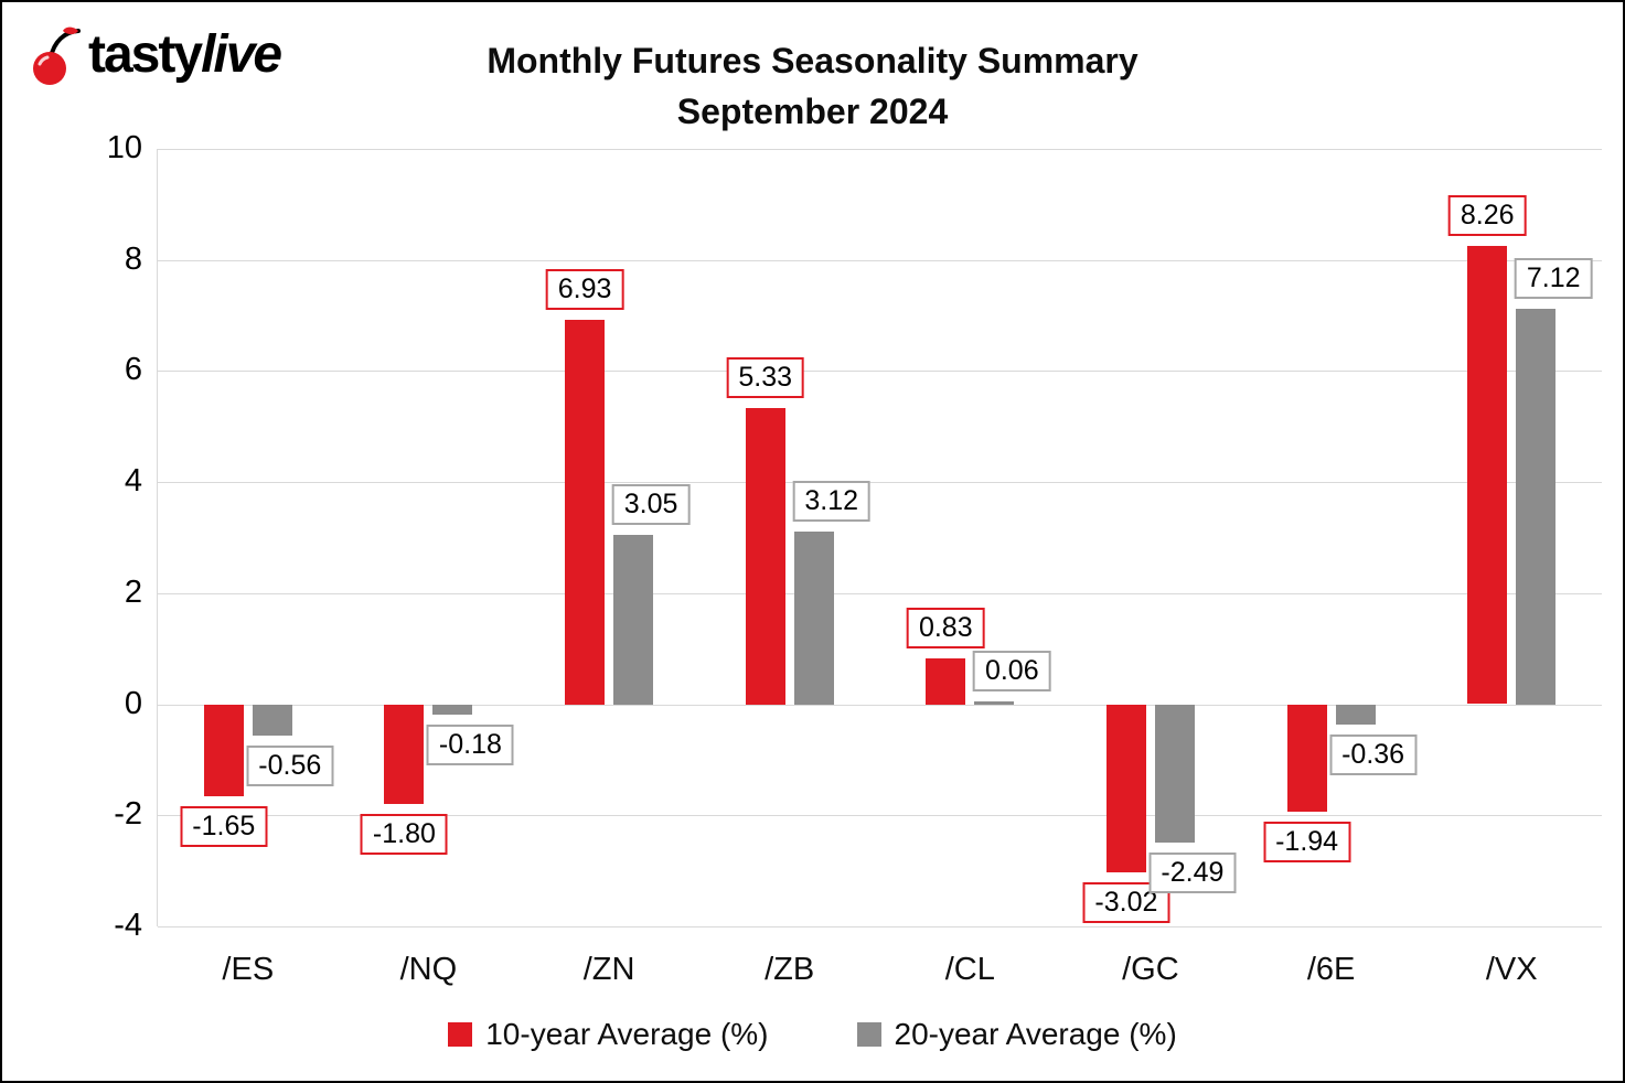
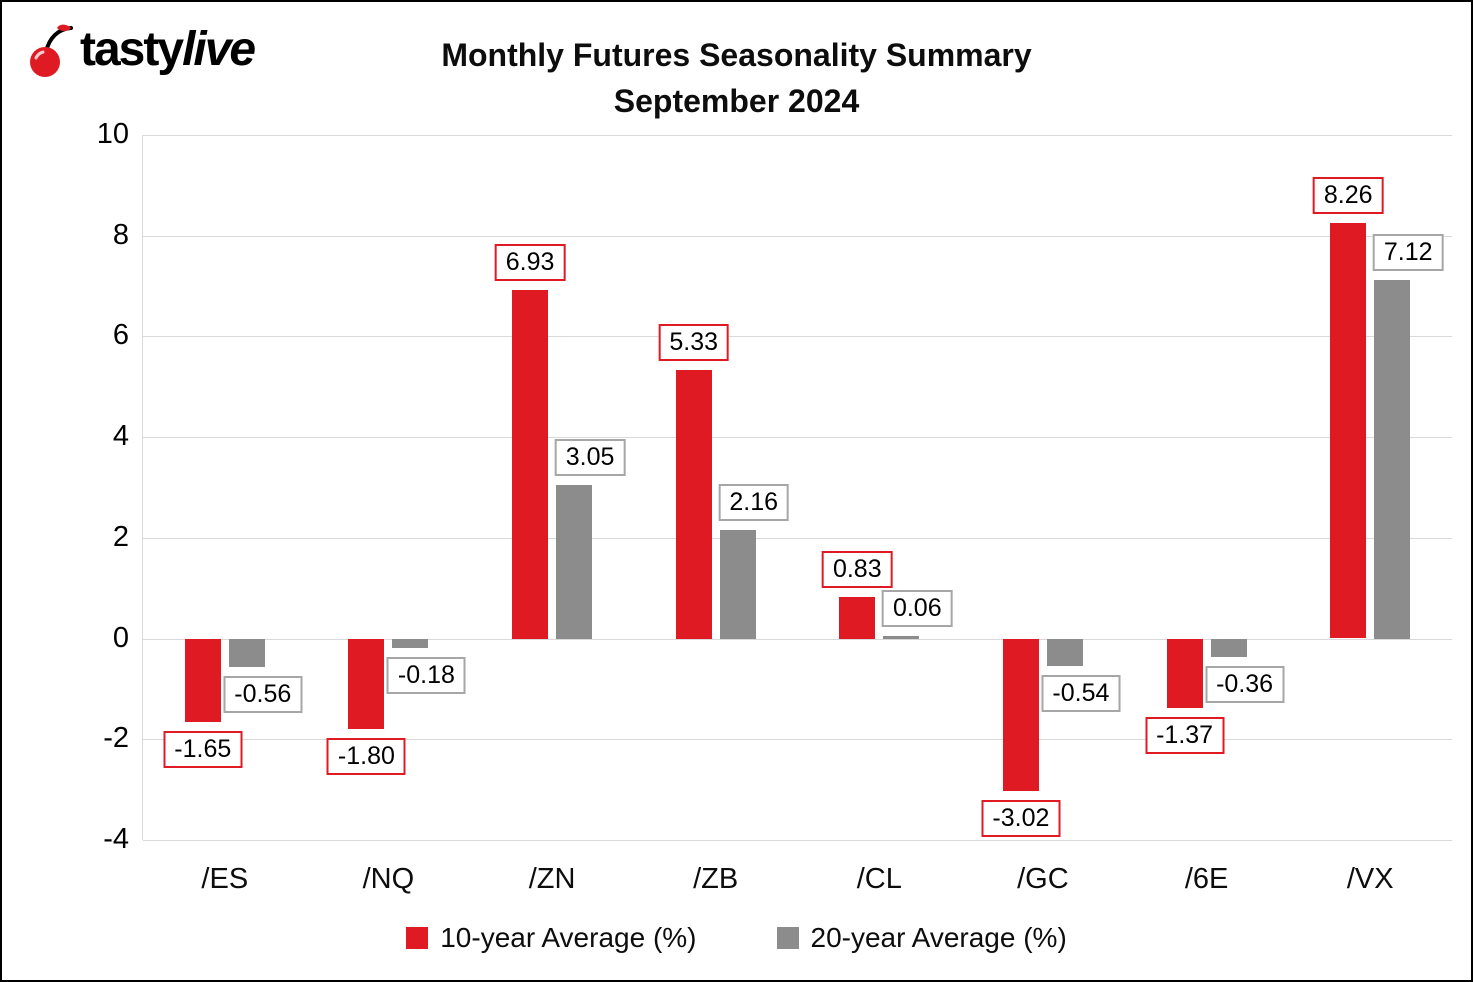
20-year Average (%)//ZB: 3.12 -> 2.16
20-year Average (%)//GC: -2.49 -> -0.54
10-year Average (%)//6E: -1.94 -> -1.37
